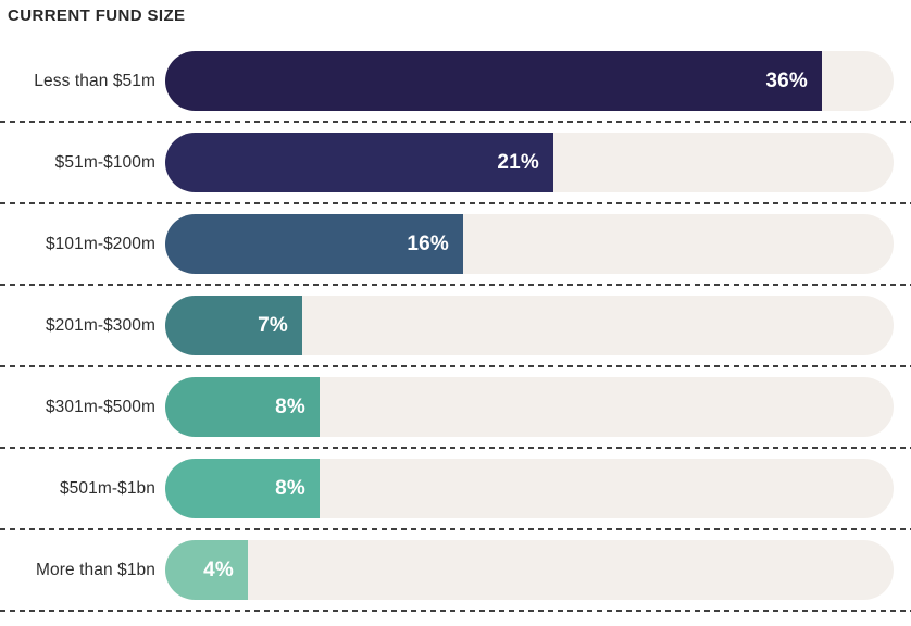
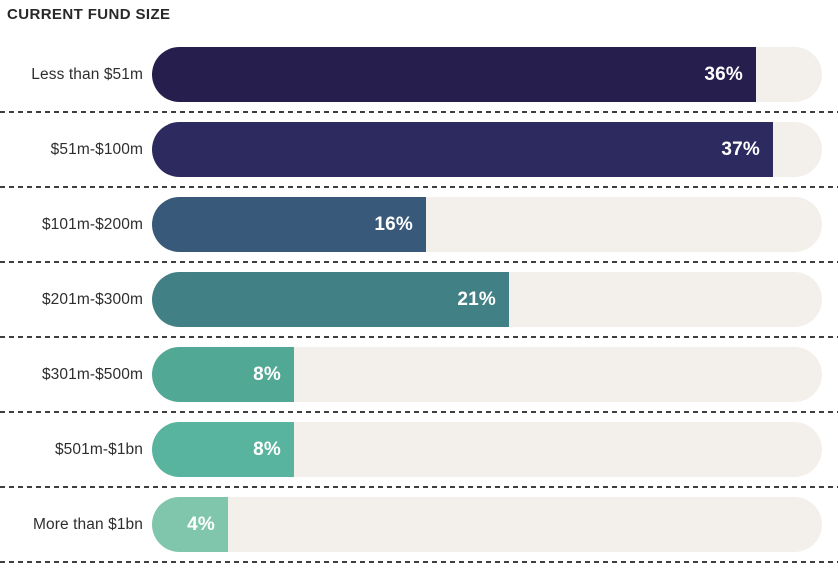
$51m-$100m: 21% -> 37%
$201m-$300m: 7% -> 21%
